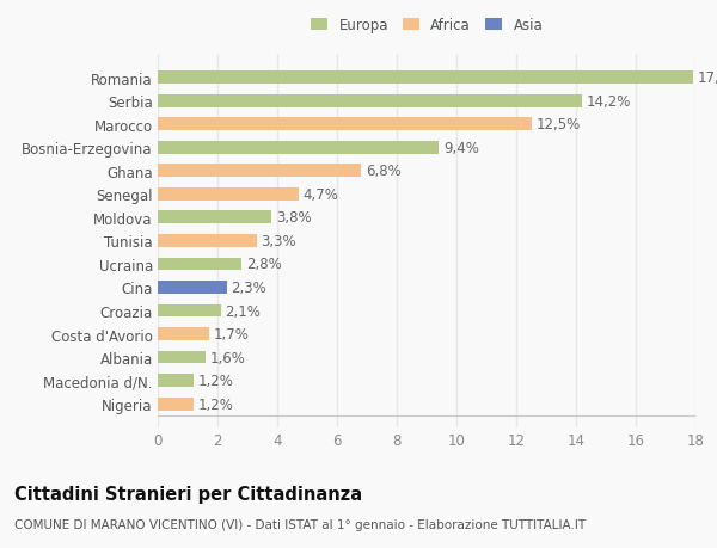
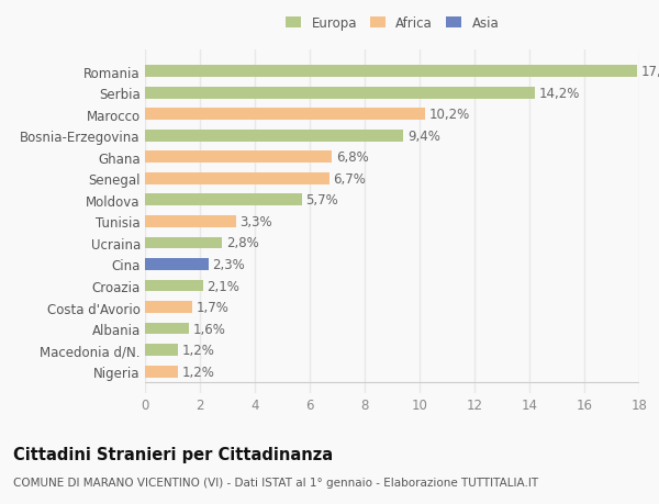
Marocco: 12,5% -> 10,2%
Senegal: 4,7% -> 6,7%
Moldova: 3,8% -> 5,7%
